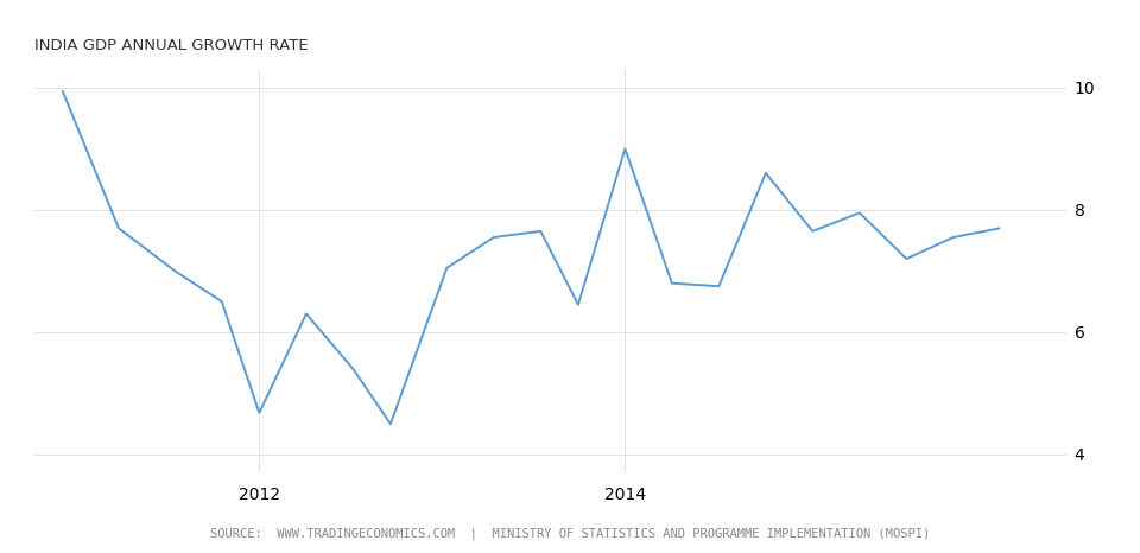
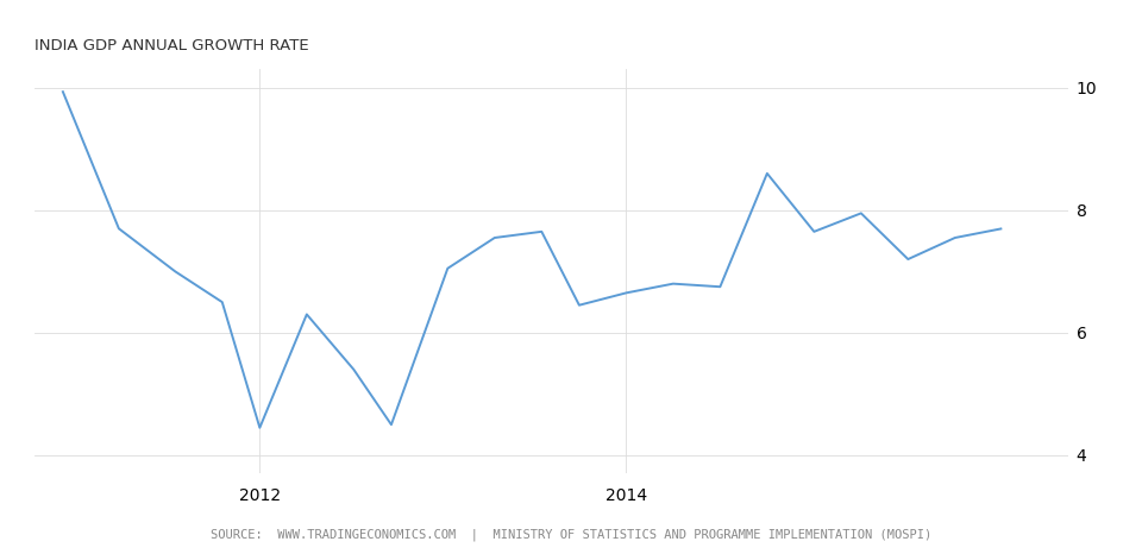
2012: 4.68 -> 4.45
2014: 9.00 -> 6.65
